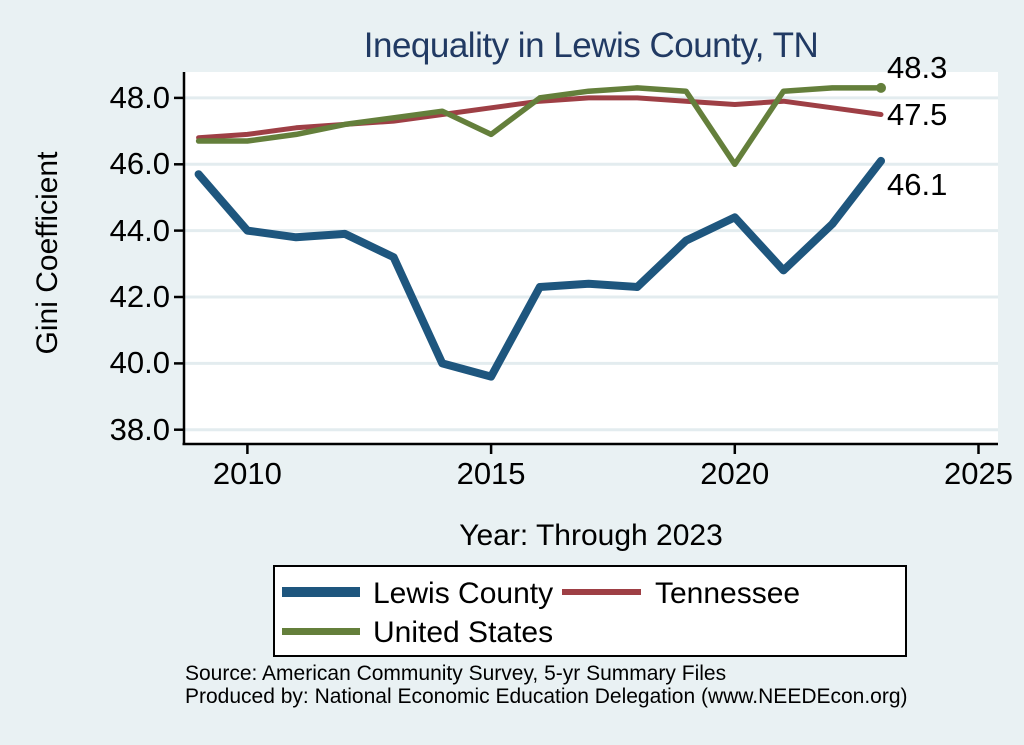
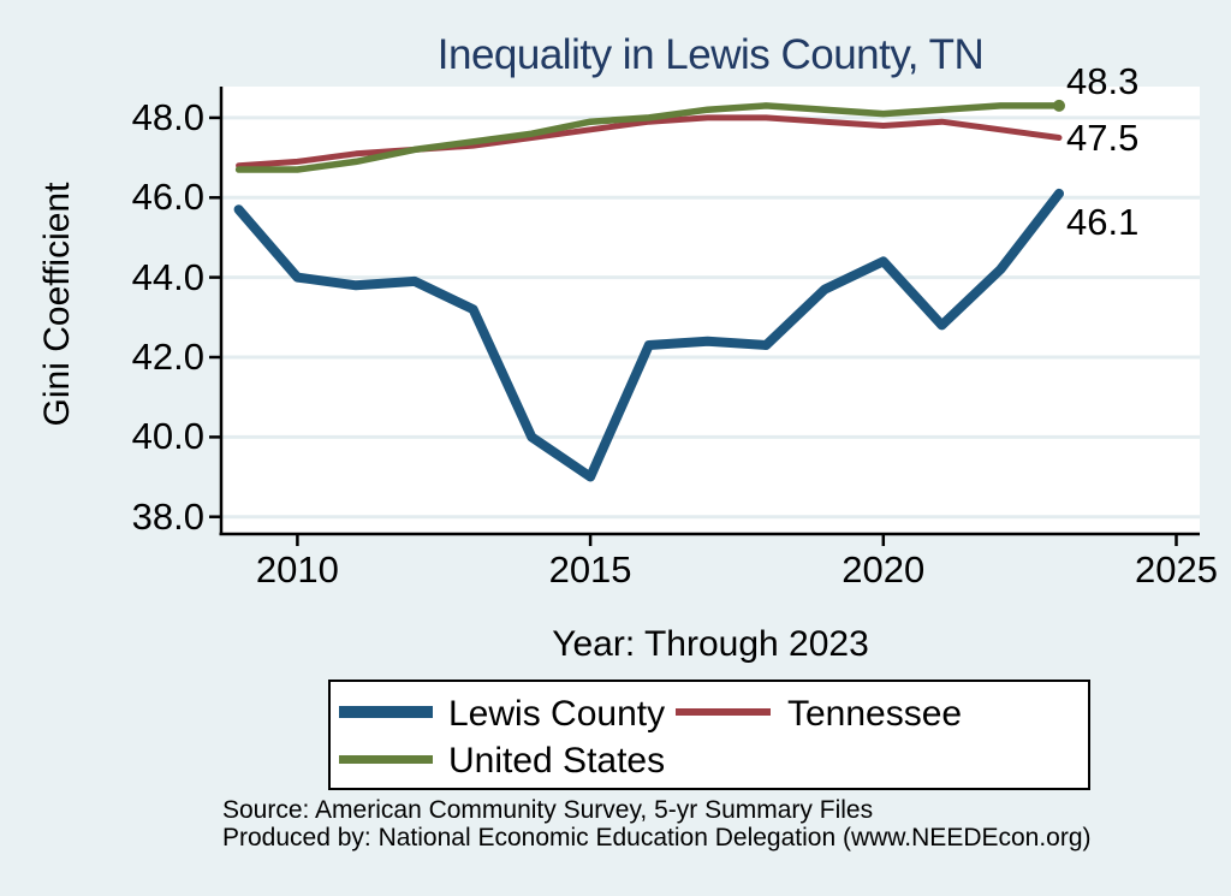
Lewis County/2015: 39.6 -> 39.0
United States/2015: 46.9 -> 47.9
United States/2020: 46.0 -> 48.1
